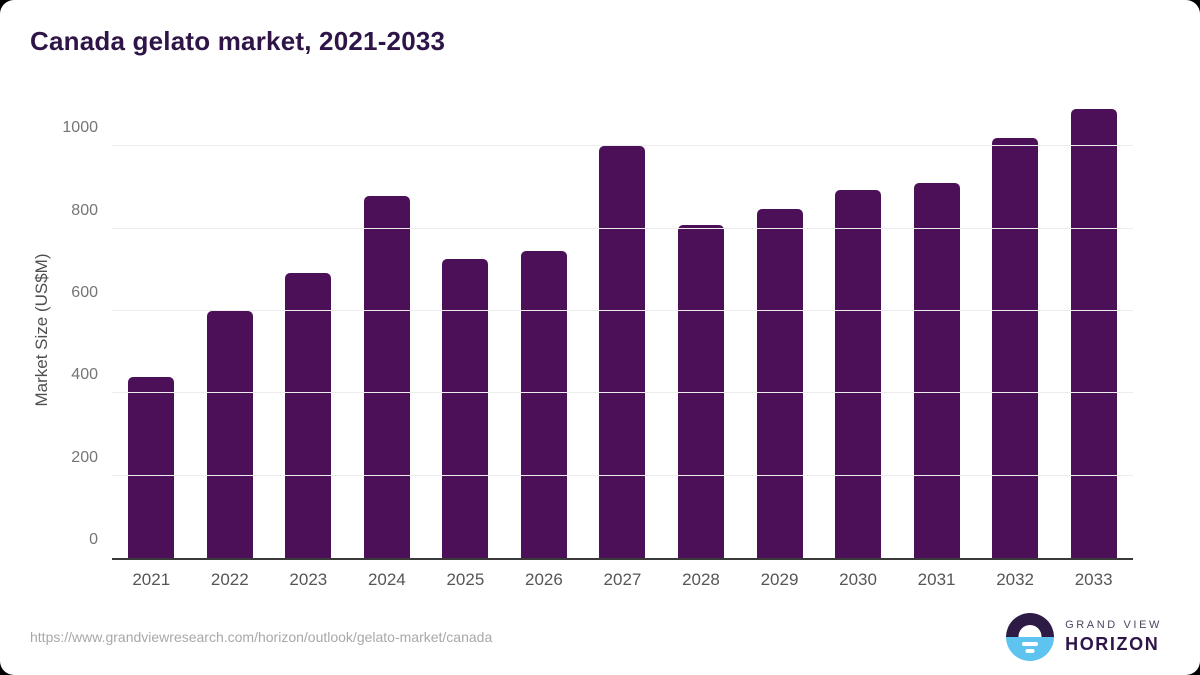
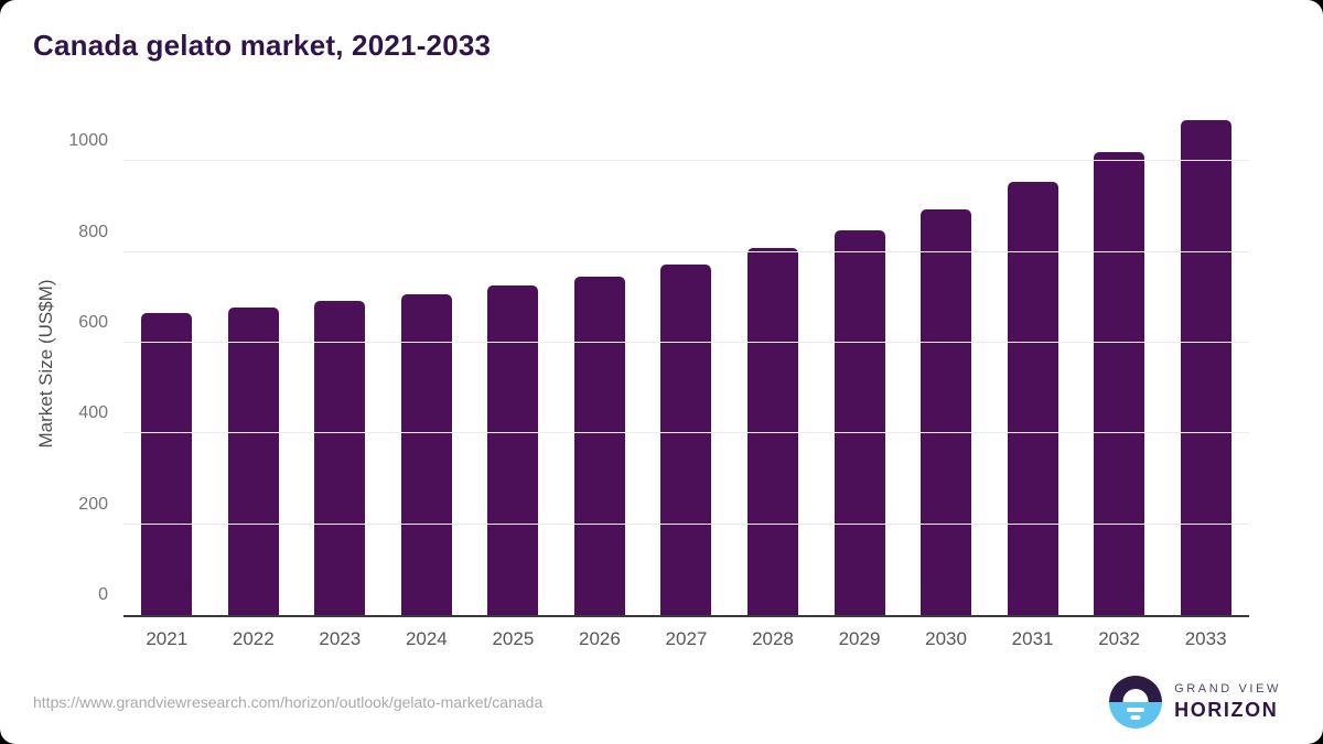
2021: 440 -> 660
2022: 600 -> 680
2024: 880 -> 710
2027: 1000 -> 770
2031: 910 -> 950
